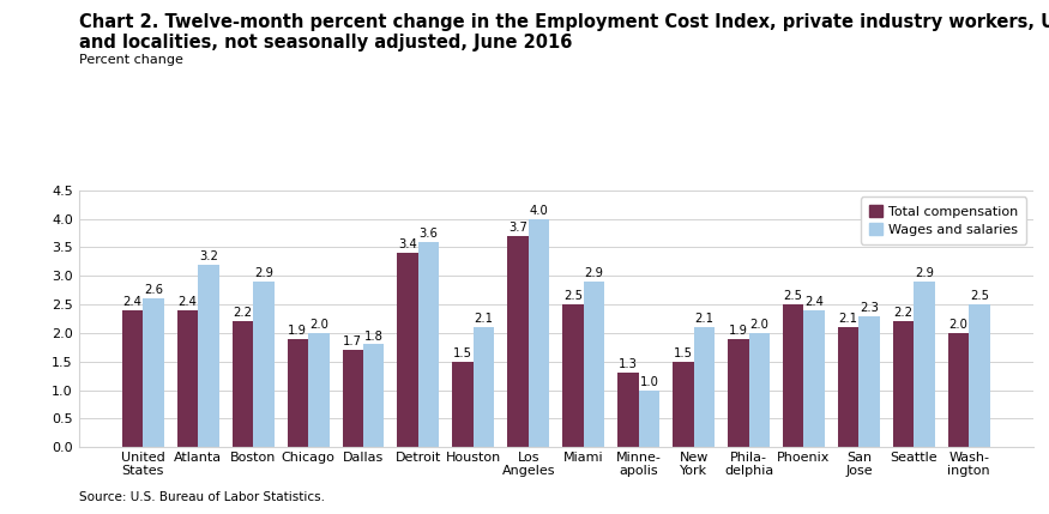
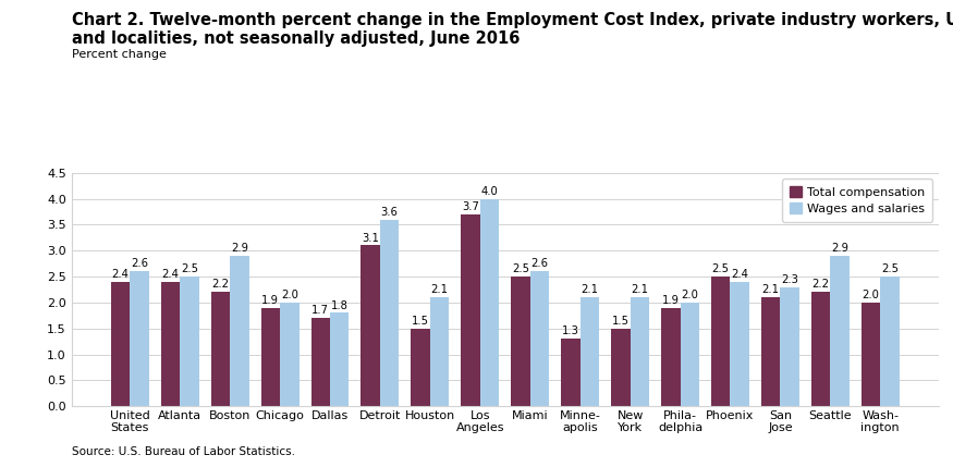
Wages and salaries/Atlanta: 3.2 -> 2.5
Total compensation/Detroit: 3.4 -> 3.1
Wages and salaries/Miami: 2.9 -> 2.6
Wages and salaries/Minne- apolis: 1.0 -> 2.1
